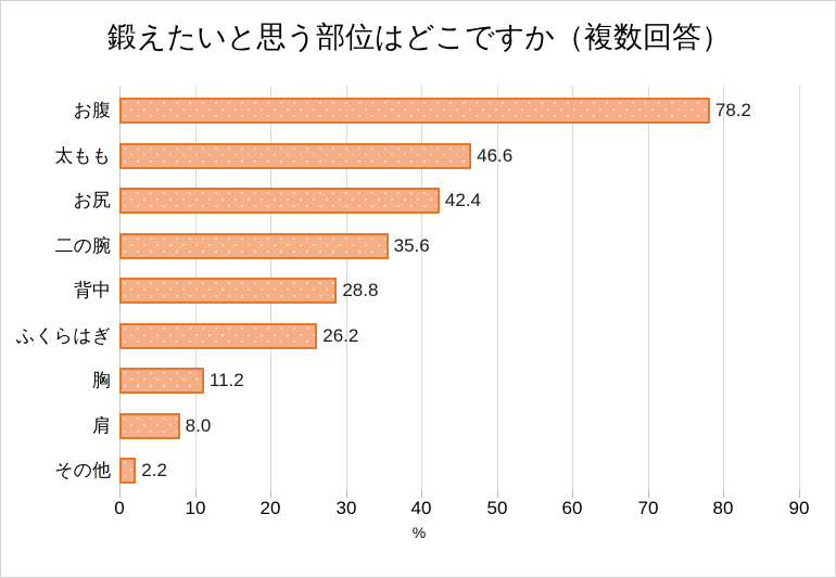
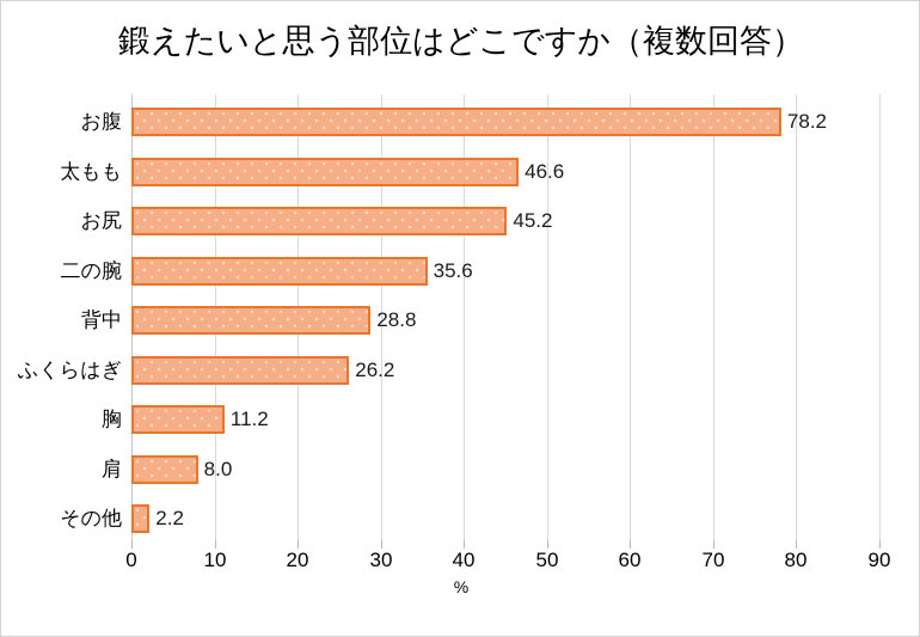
お尻: 42.4 -> 45.2
